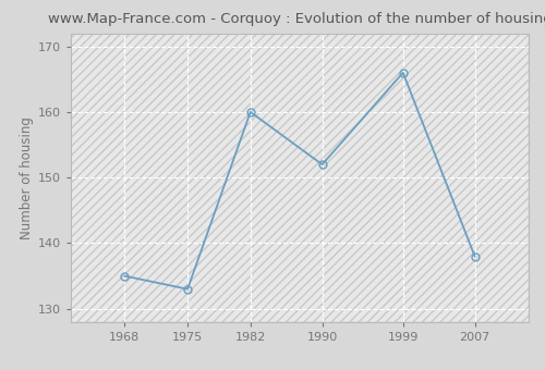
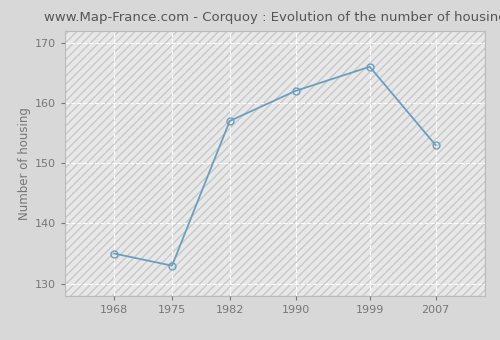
1982: 160 -> 157
1990: 152 -> 162
2007: 138 -> 153
